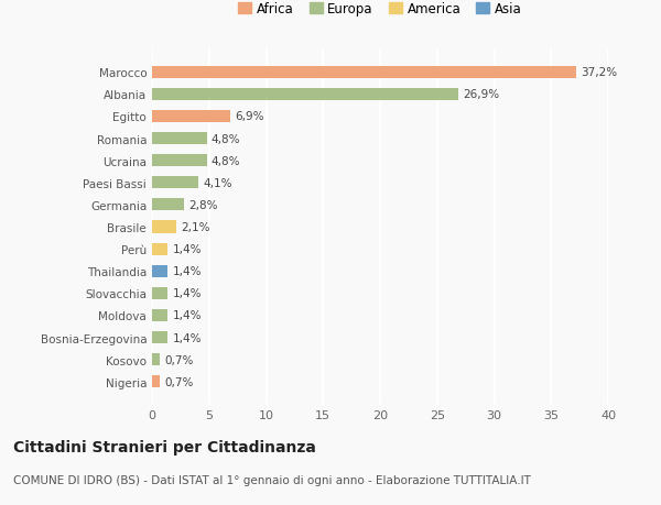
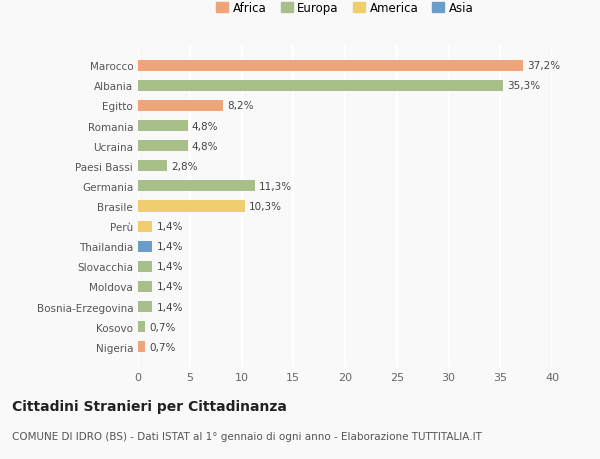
Albania: 26,9% -> 35,3%
Egitto: 6,9% -> 8,2%
Paesi Bassi: 4,1% -> 2,8%
Germania: 2,8% -> 11,3%
Brasile: 2,1% -> 10,3%
